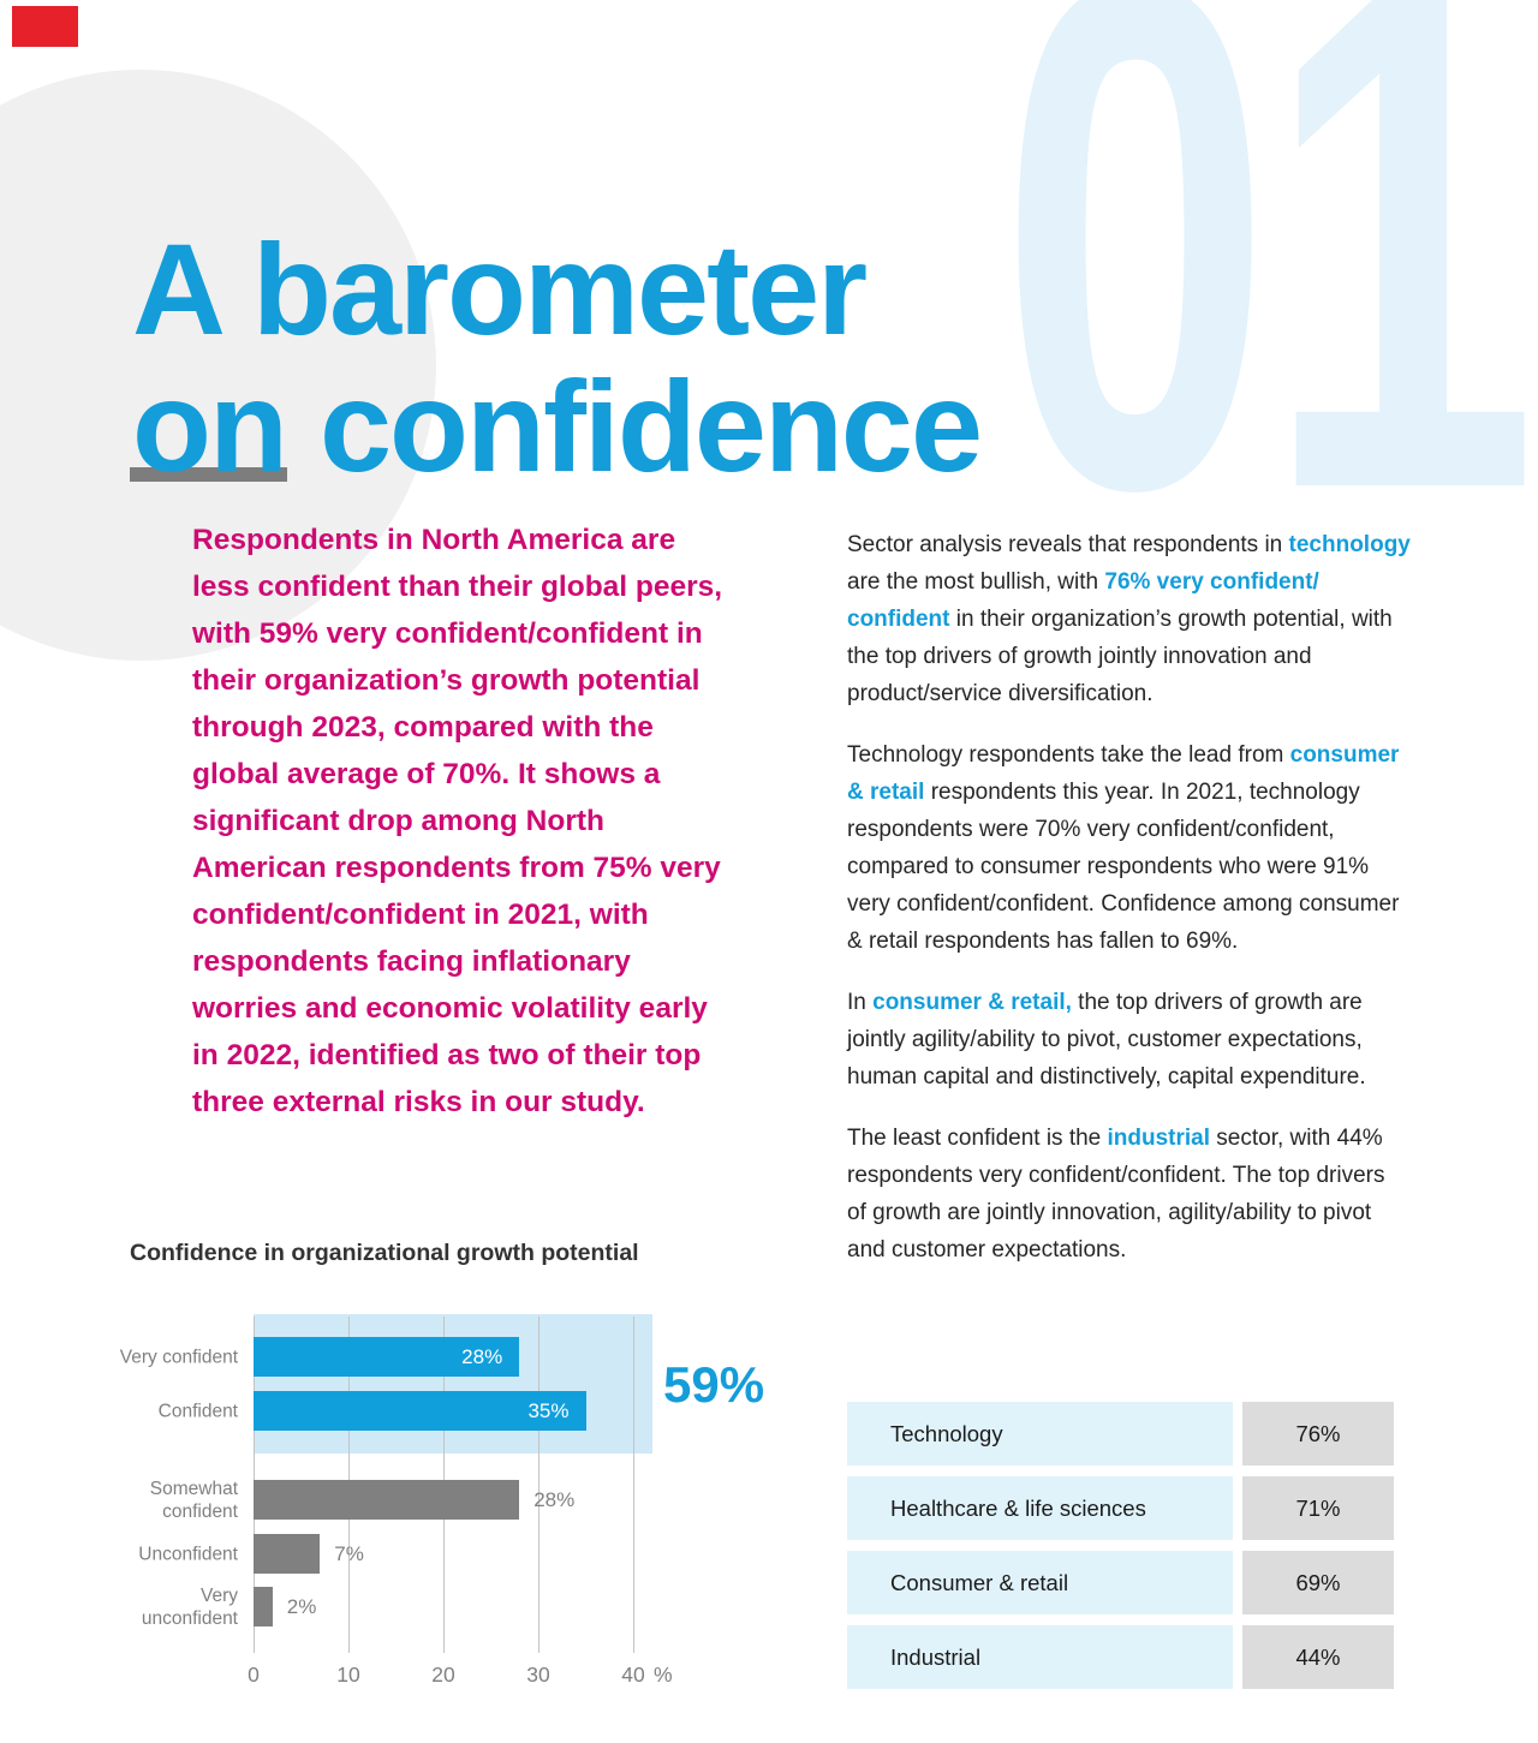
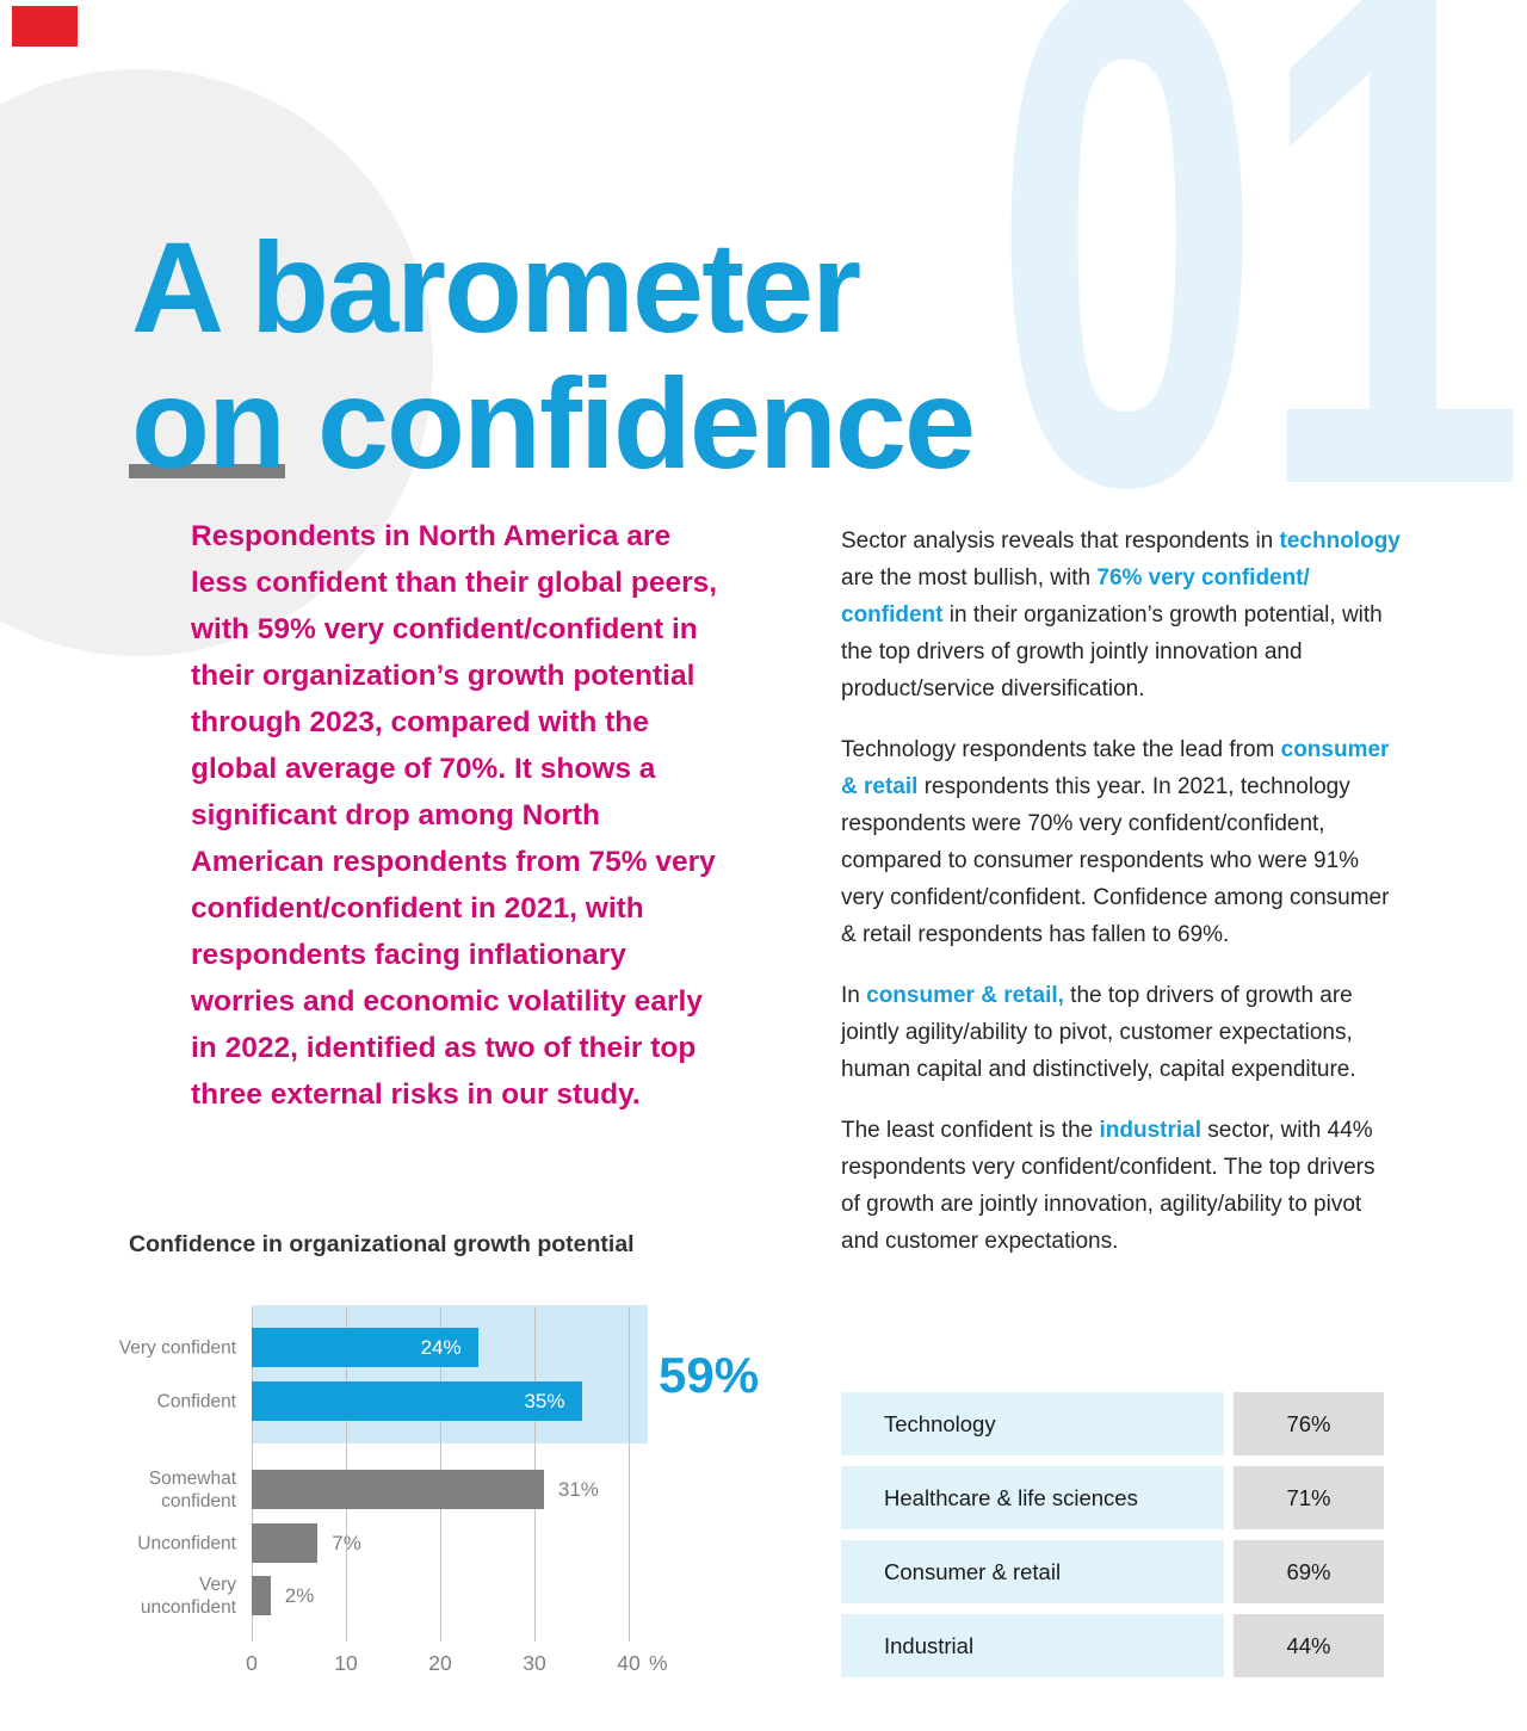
Very confident: 28% -> 24%
Somewhat confident: 28% -> 31%
